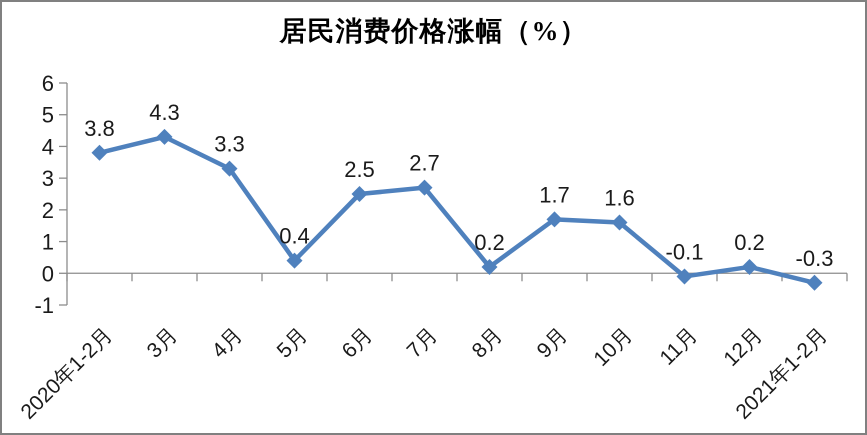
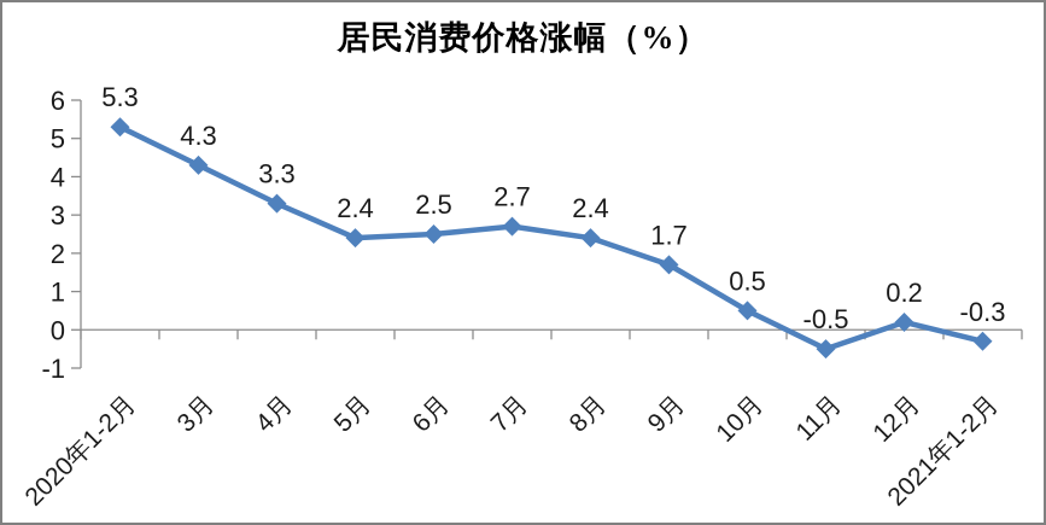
2020年1-2月: 3.8 -> 5.3
5月: 0.4 -> 2.4
8月: 0.2 -> 2.4
10月: 1.6 -> 0.5
11月: -0.1 -> -0.5
